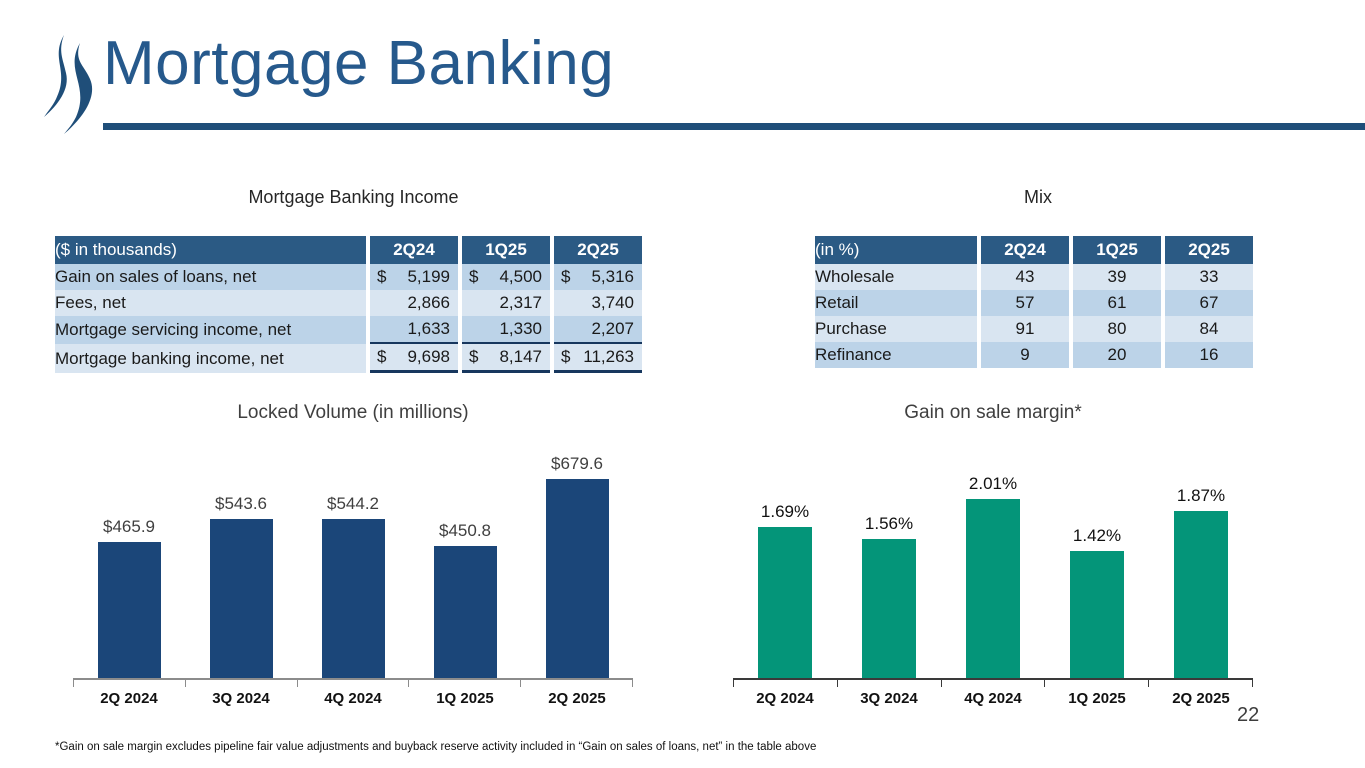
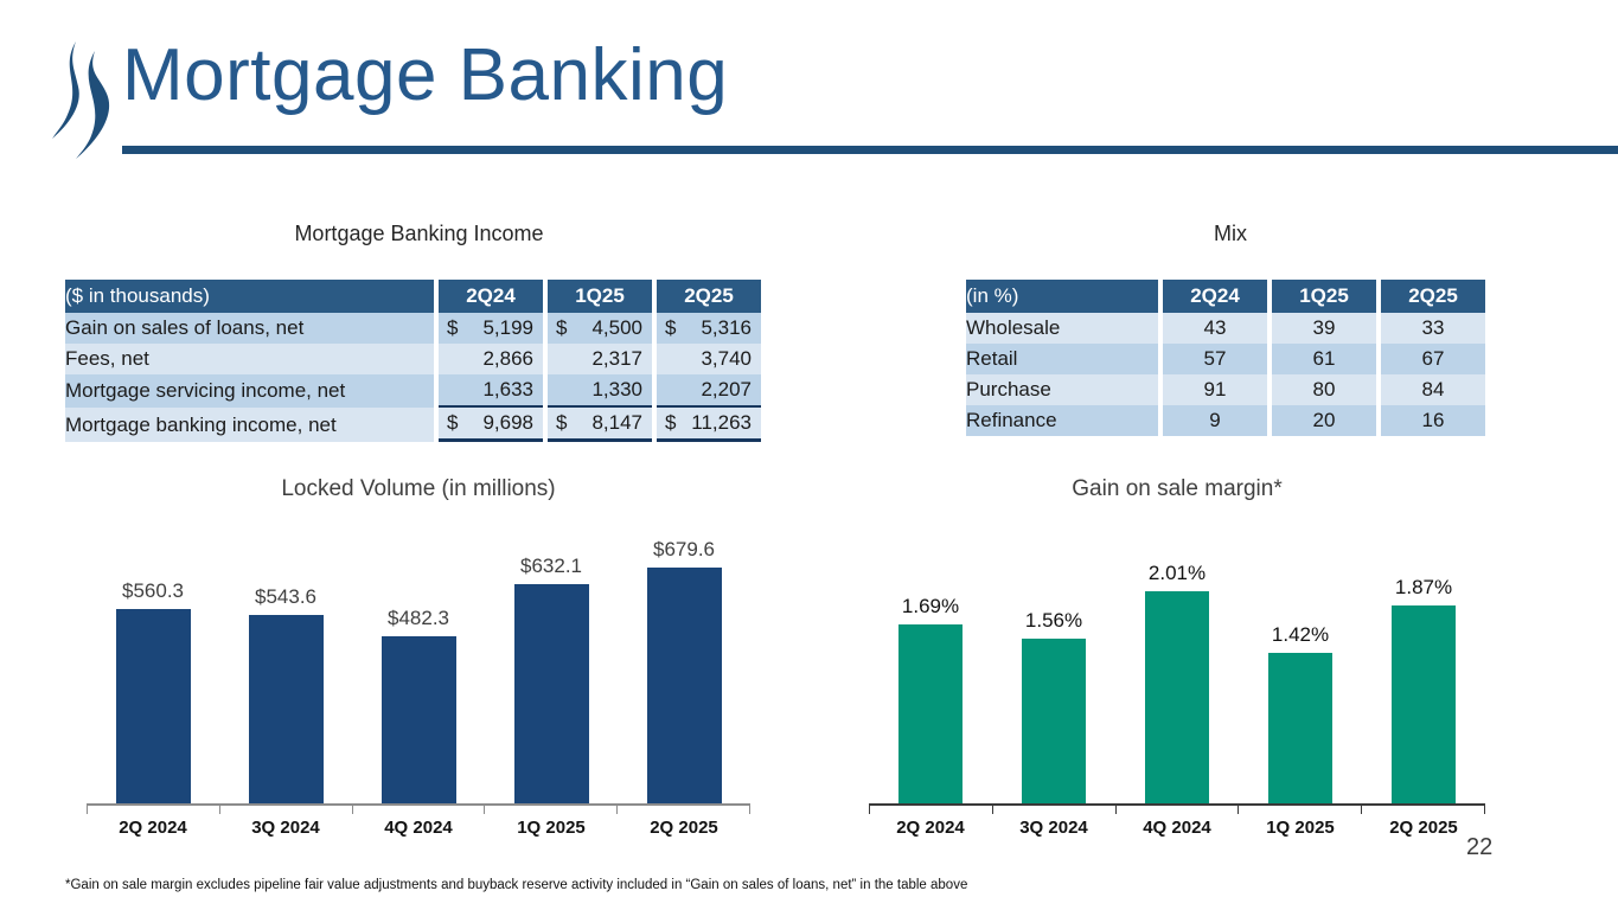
Locked Volume (in millions)/2Q 2024: $465.9 -> $560.3
Locked Volume (in millions)/4Q 2024: $544.2 -> $482.3
Locked Volume (in millions)/1Q 2025: $450.8 -> $632.1
